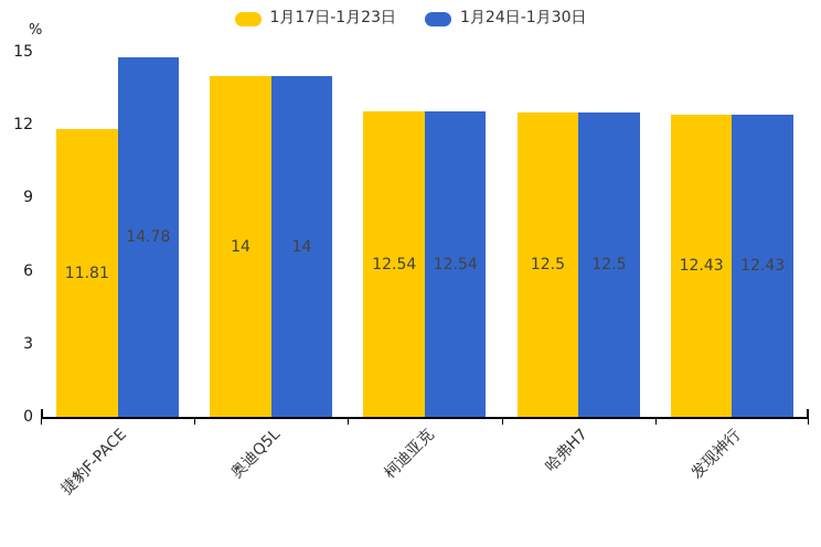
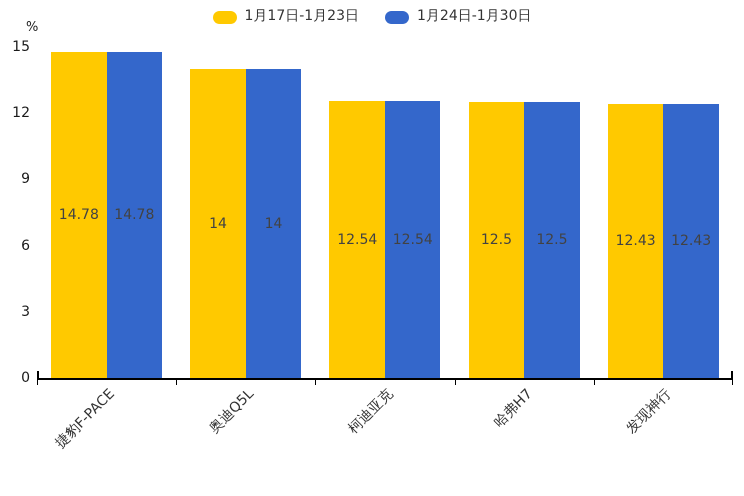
1月17日-1月23日/捷豹F-PACE: 11.81 -> 14.78
